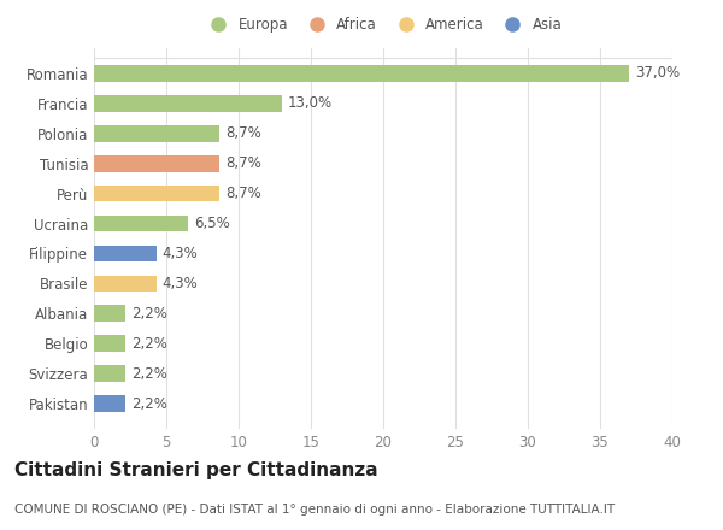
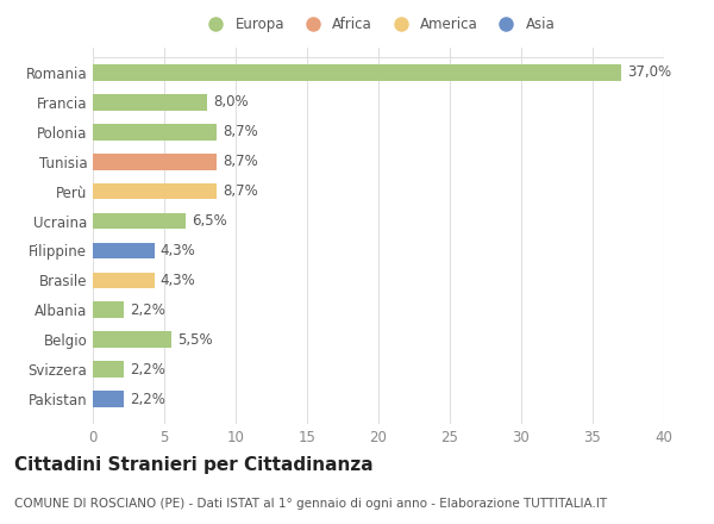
Francia: 13,0% -> 8,0%
Belgio: 2,2% -> 5,5%
